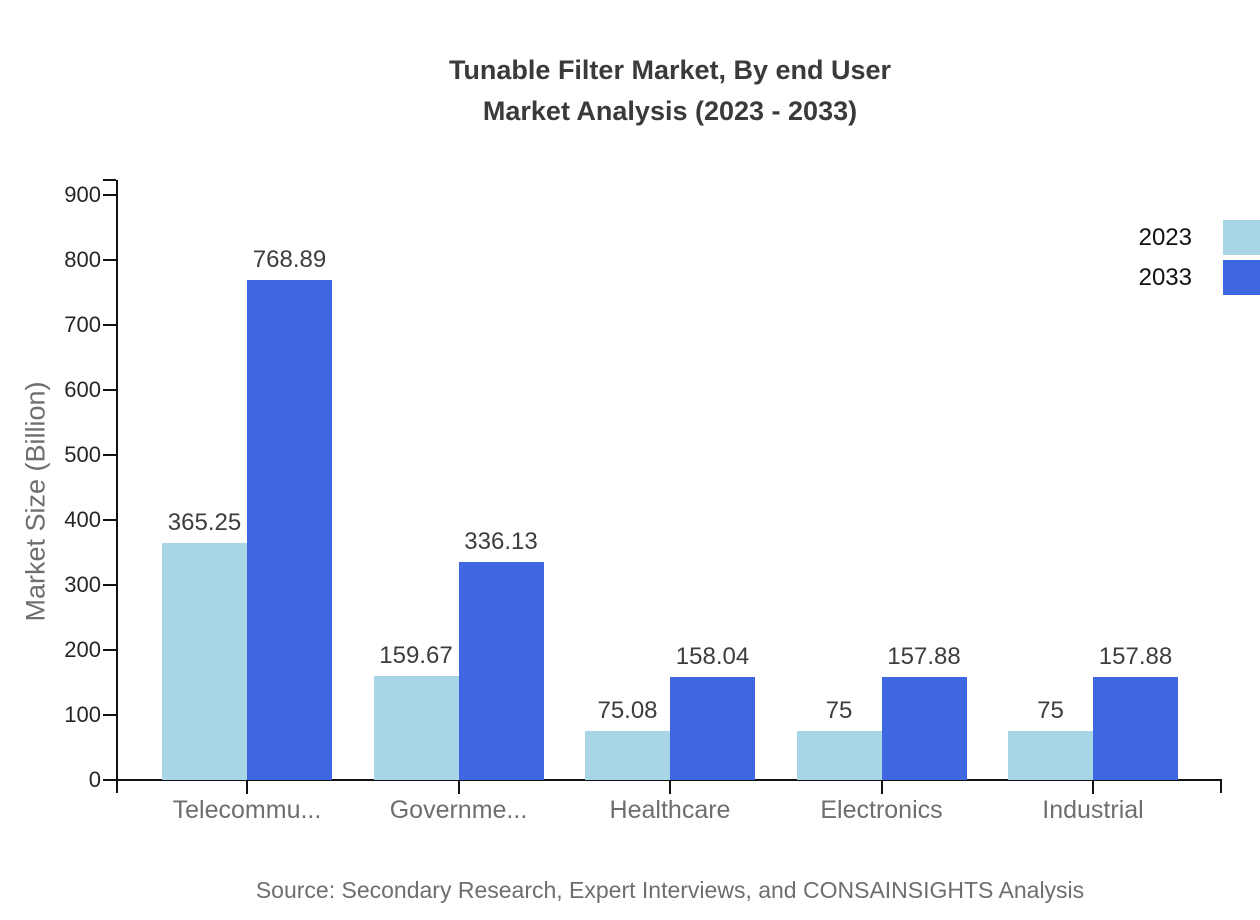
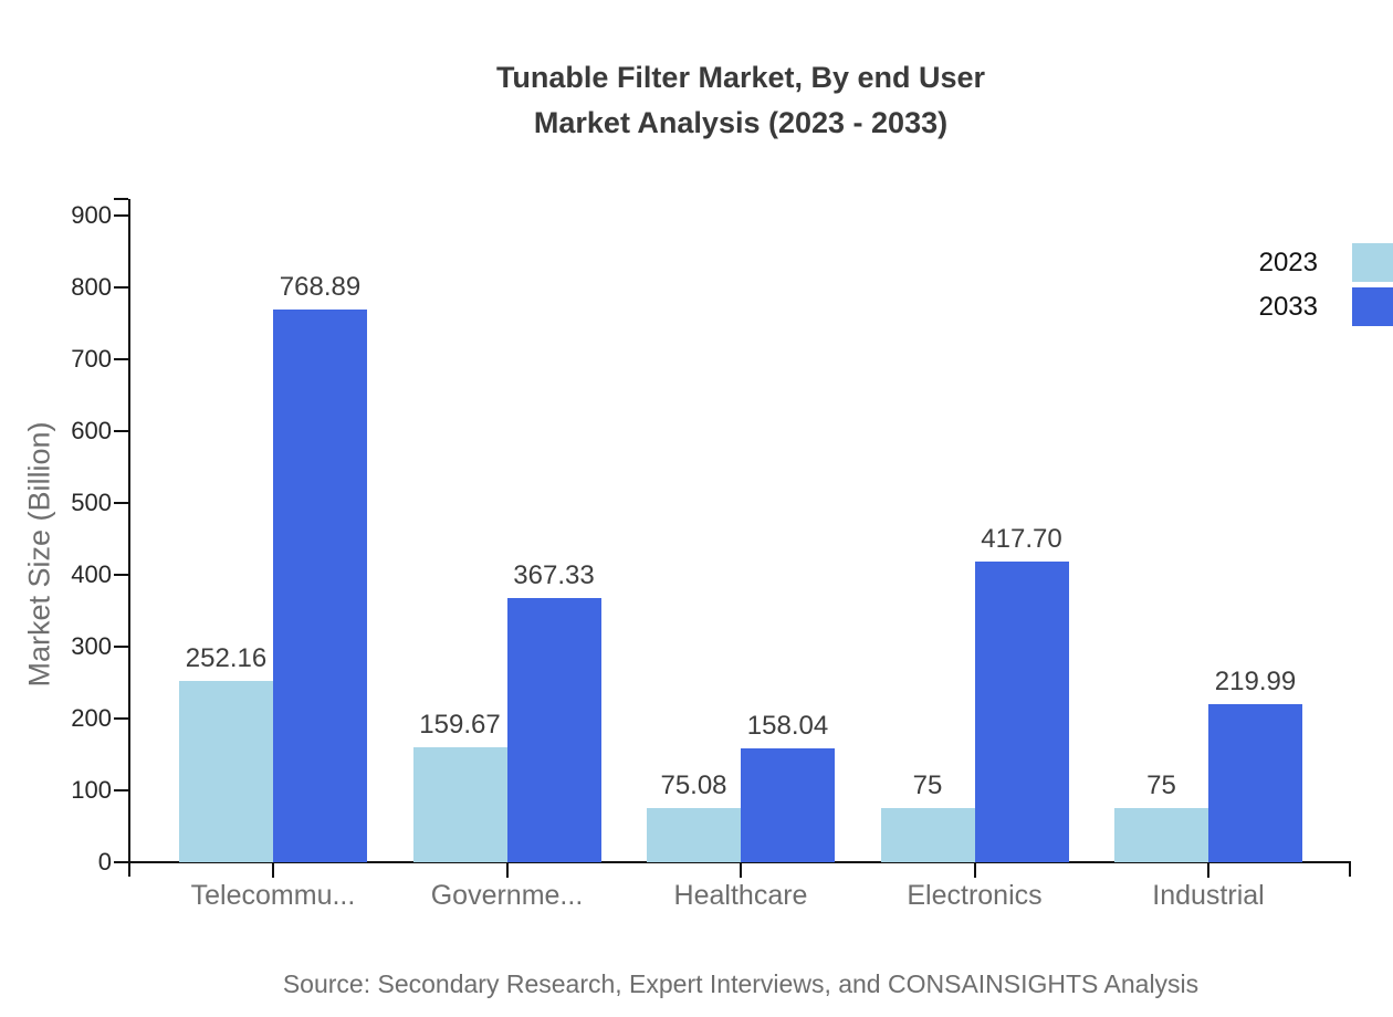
2023/Telecommu...: 365.25 -> 252.16
2033/Governme...: 336.13 -> 367.33
2033/Electronics: 157.88 -> 417.70
2033/Industrial: 157.88 -> 219.99
